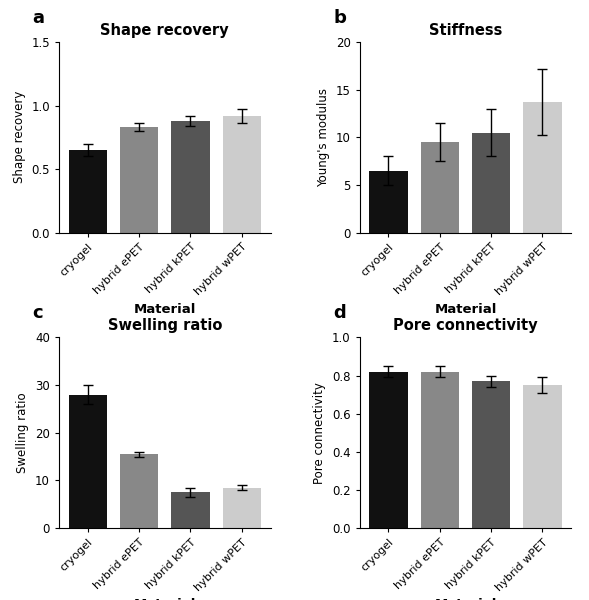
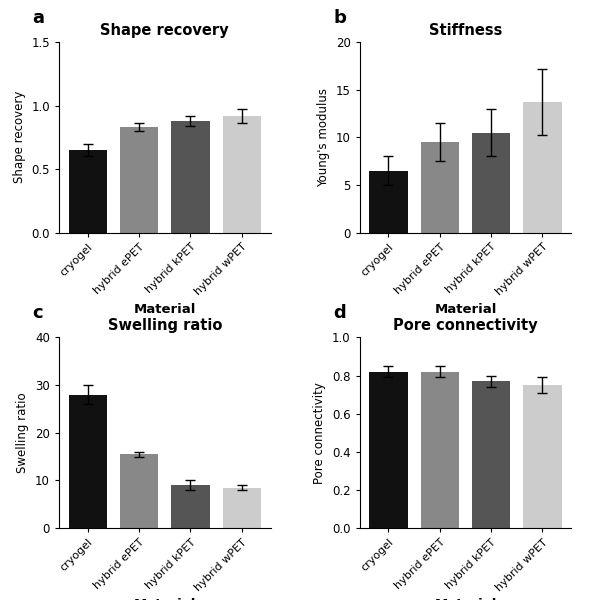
Swelling ratio/hybrid kPET: 7.5 -> 9.0
